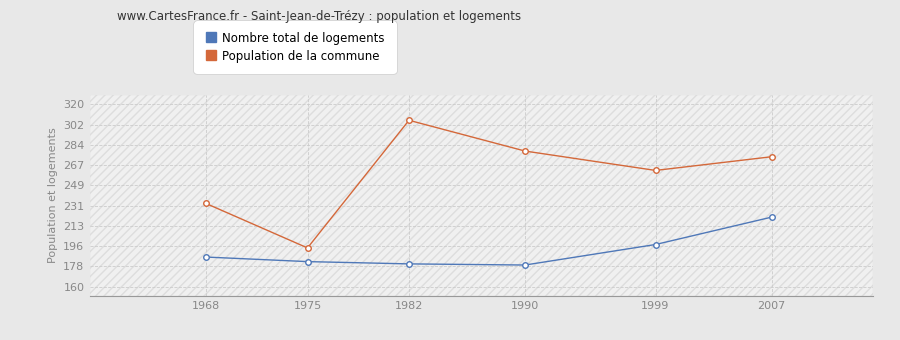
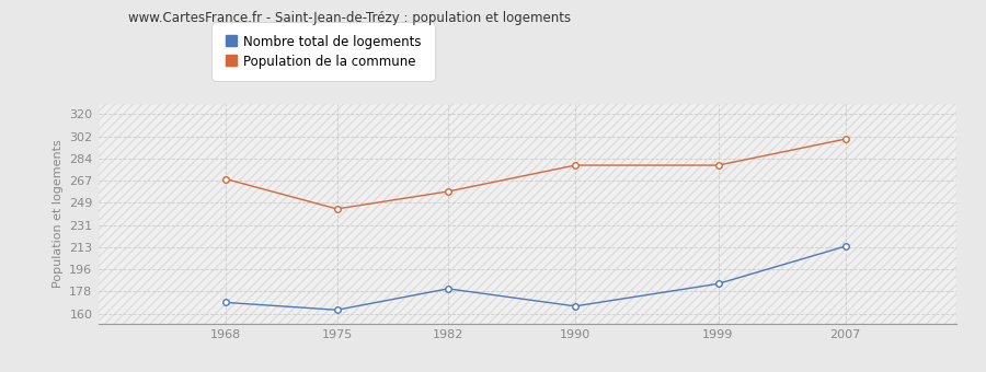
Nombre total de logements/1968: 186 -> 169
Population de la commune/1968: 233 -> 268
Nombre total de logements/1975: 182 -> 163
Population de la commune/1975: 194 -> 244
Population de la commune/1982: 306 -> 258
Nombre total de logements/1990: 179 -> 166
Nombre total de logements/1999: 197 -> 184
Population de la commune/1999: 262 -> 279
Nombre total de logements/2007: 221 -> 214
Population de la commune/2007: 274 -> 300
